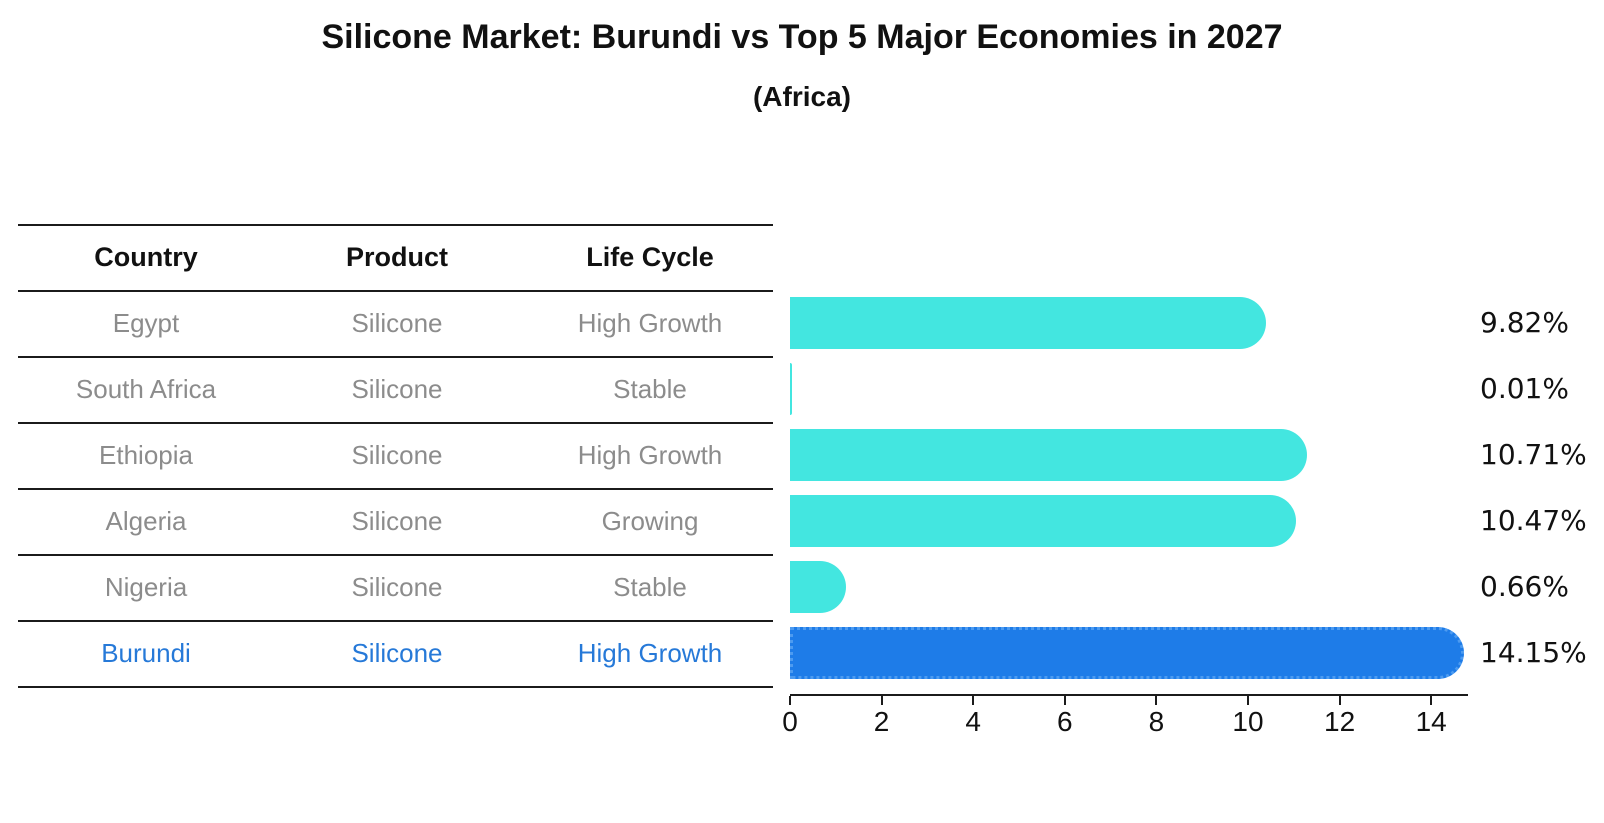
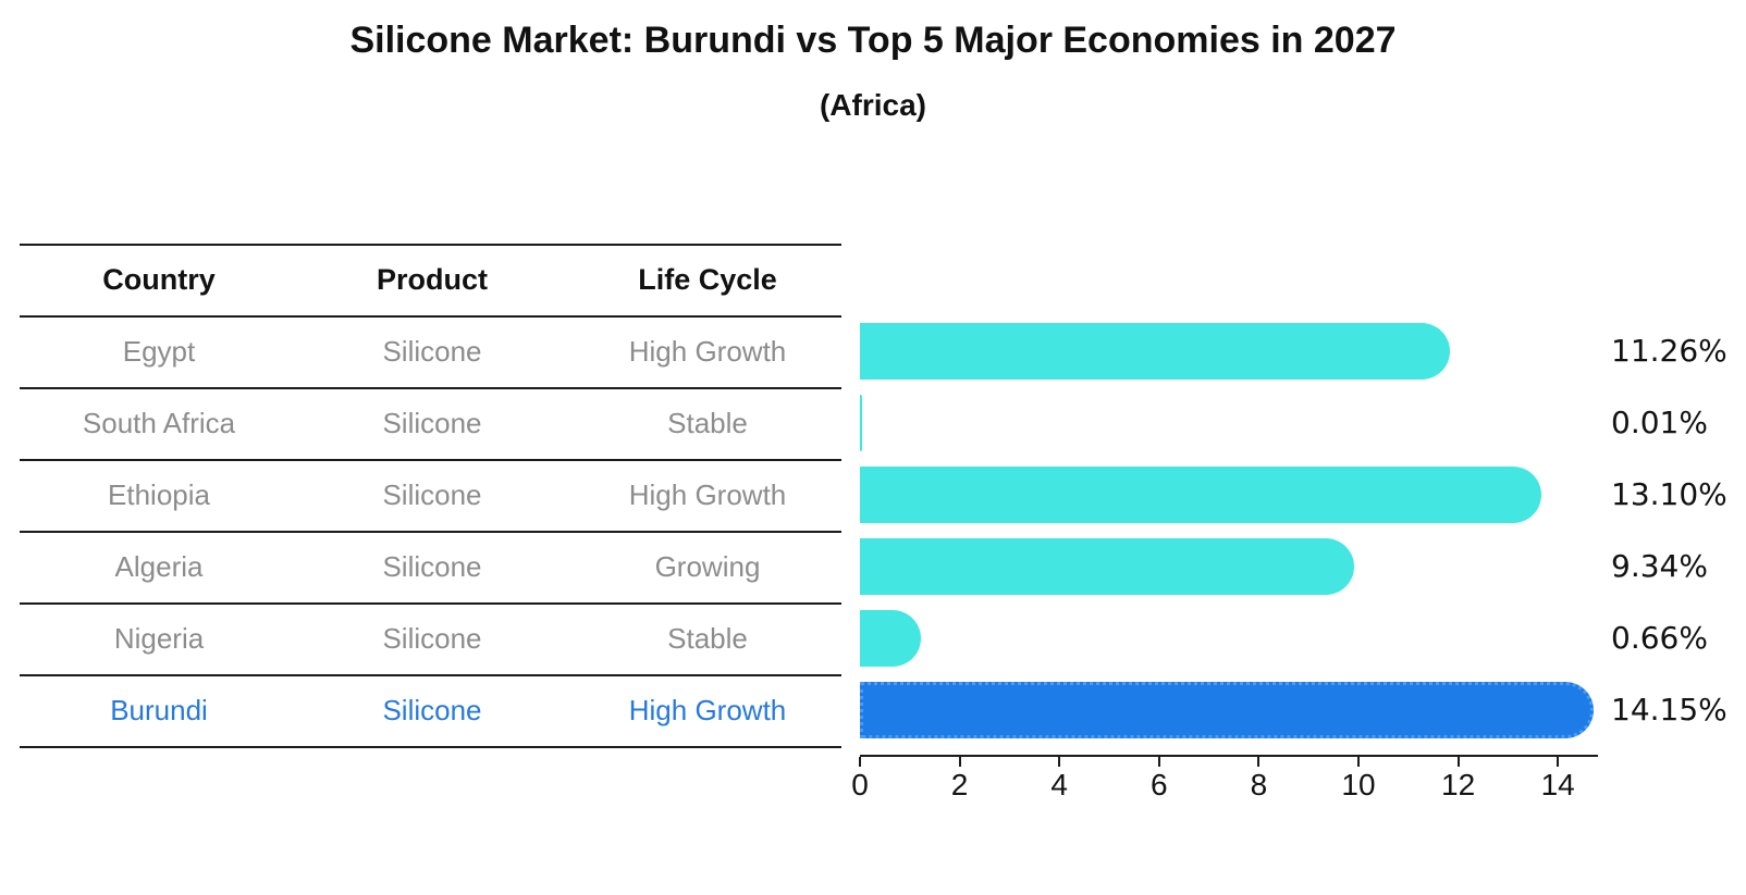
Egypt: 9.82% -> 11.26%
Ethiopia: 10.71% -> 13.10%
Algeria: 10.47% -> 9.34%
